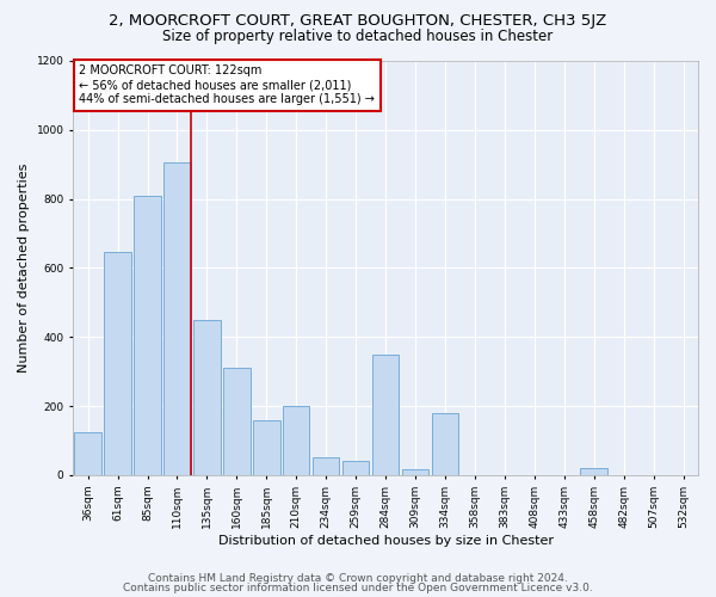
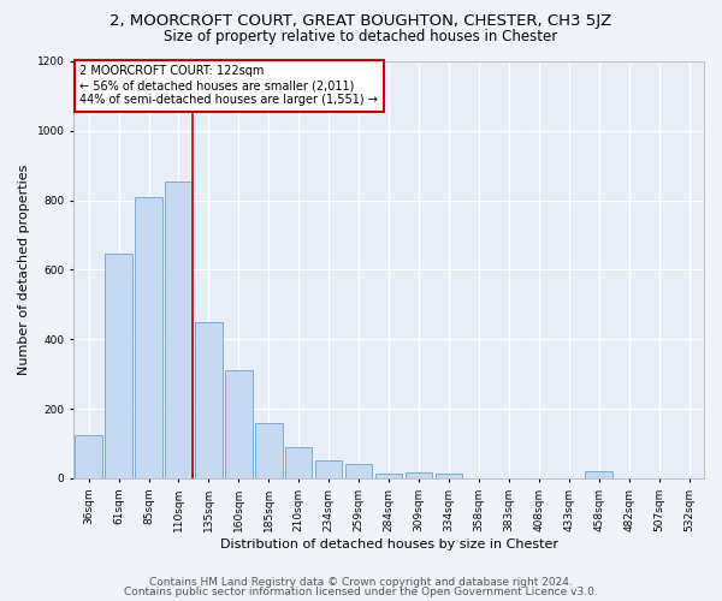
110sqm: 905 -> 855
210sqm: 200 -> 88
284sqm: 350 -> 15
334sqm: 180 -> 12
